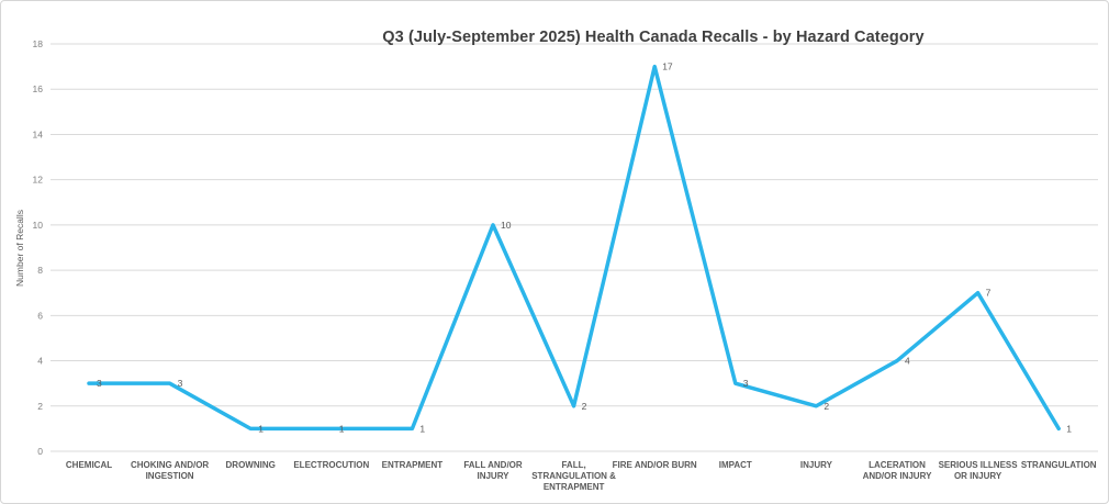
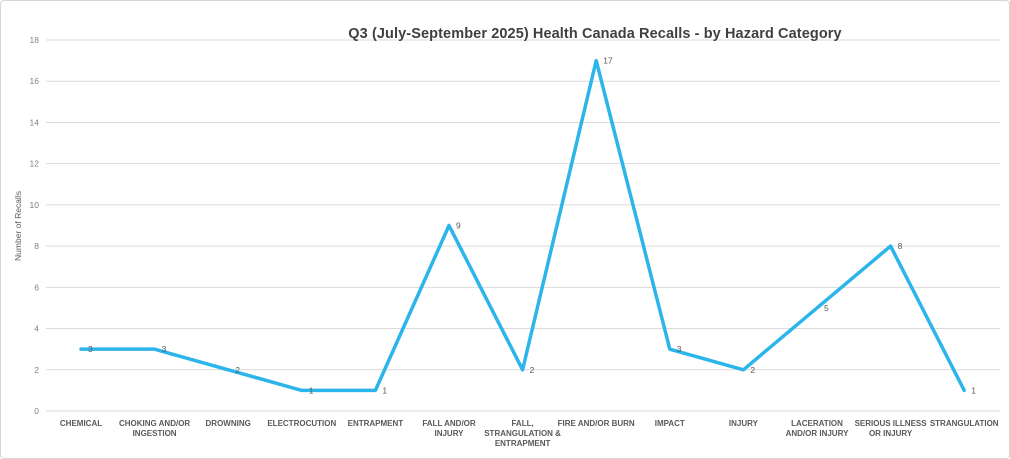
DROWNING: 1 -> 2
FALL AND/OR INJURY: 10 -> 9
LACERATION AND/OR INJURY: 4 -> 5
SERIOUS ILLNESS OR INJURY: 7 -> 8
